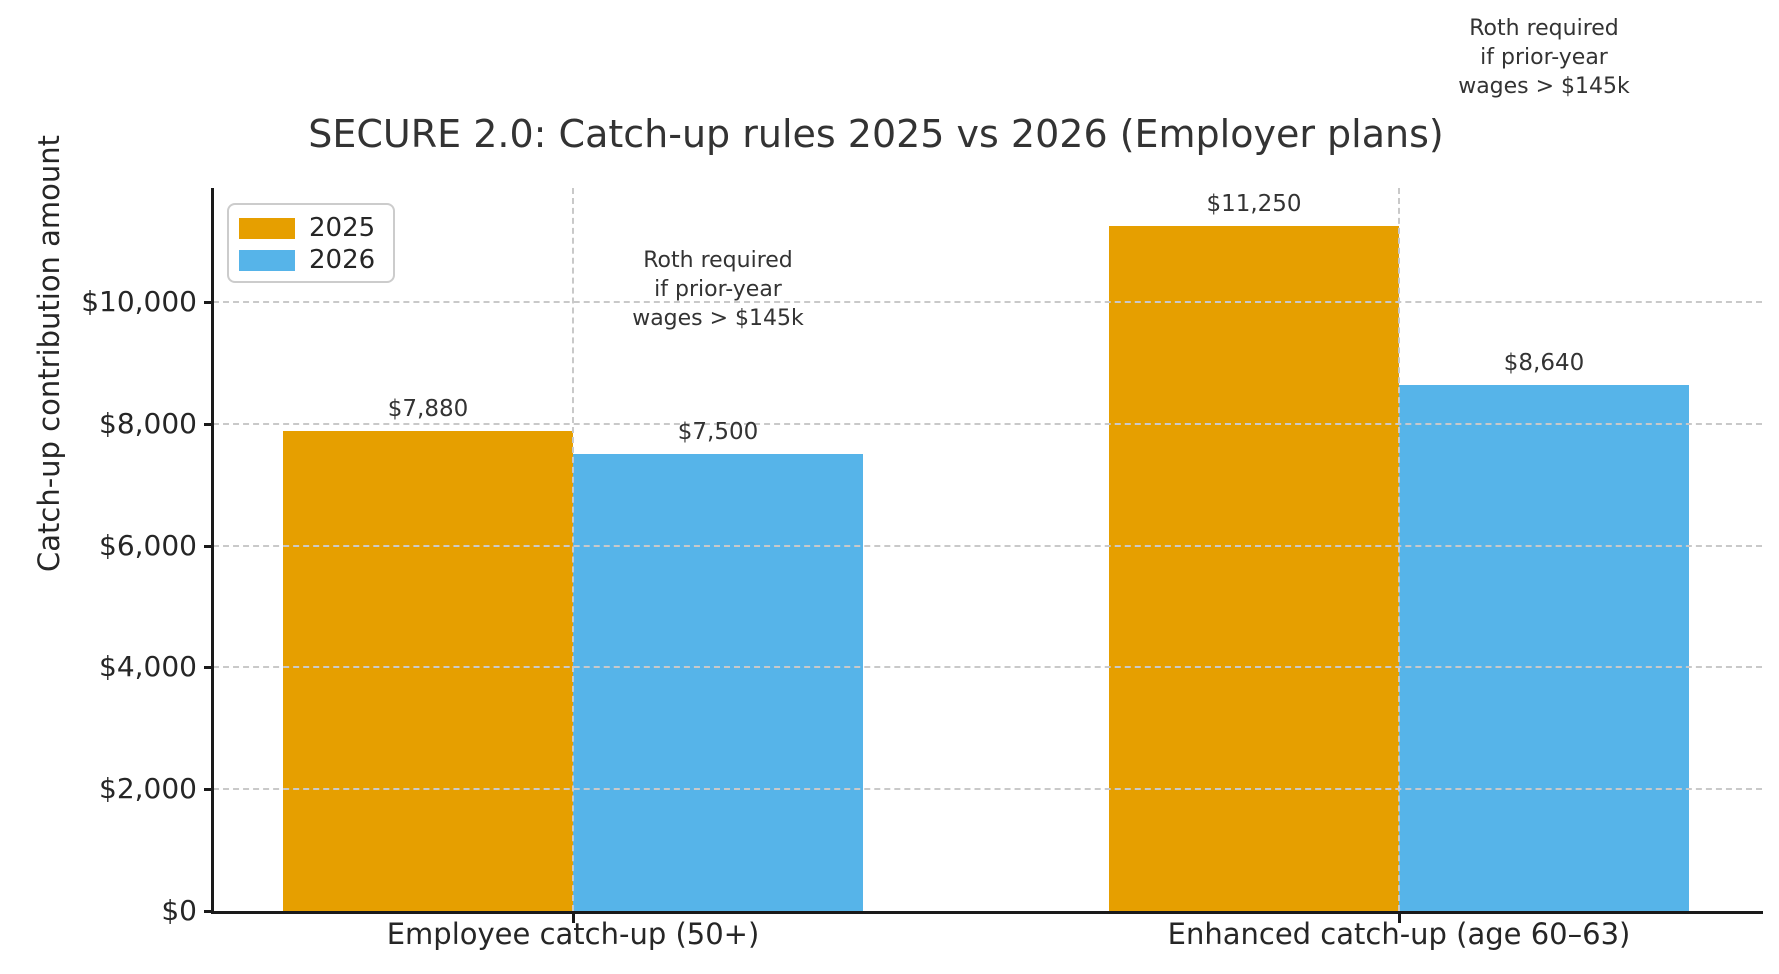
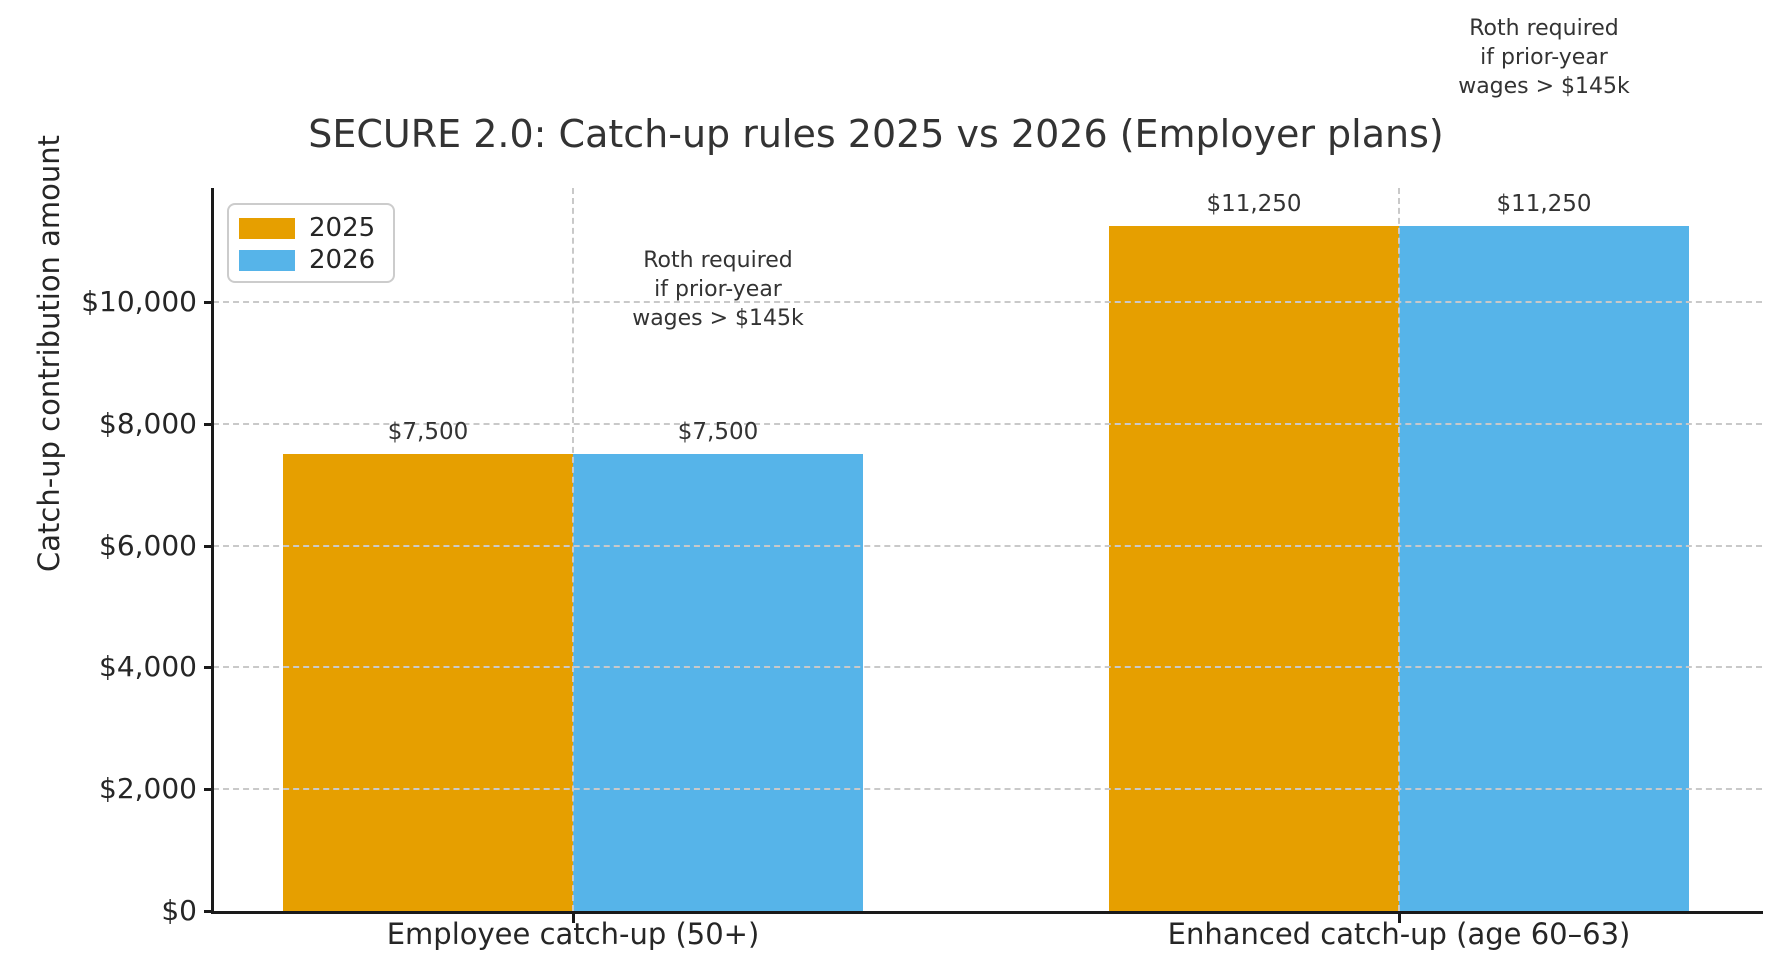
2025/Employee catch-up (50+): $7,880 -> $7,500
2026/Enhanced catch-up (age 60–63): $8,640 -> $11,250
